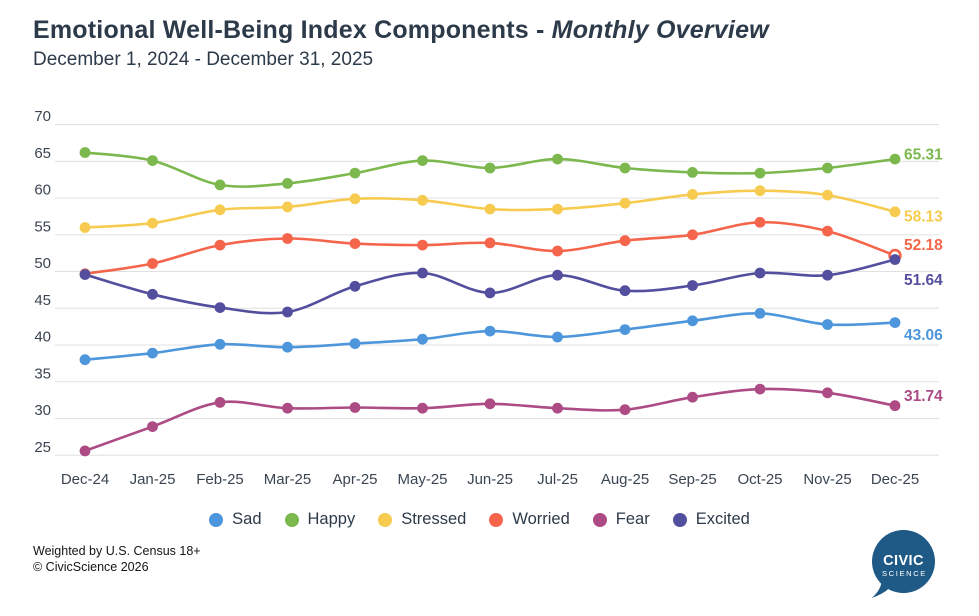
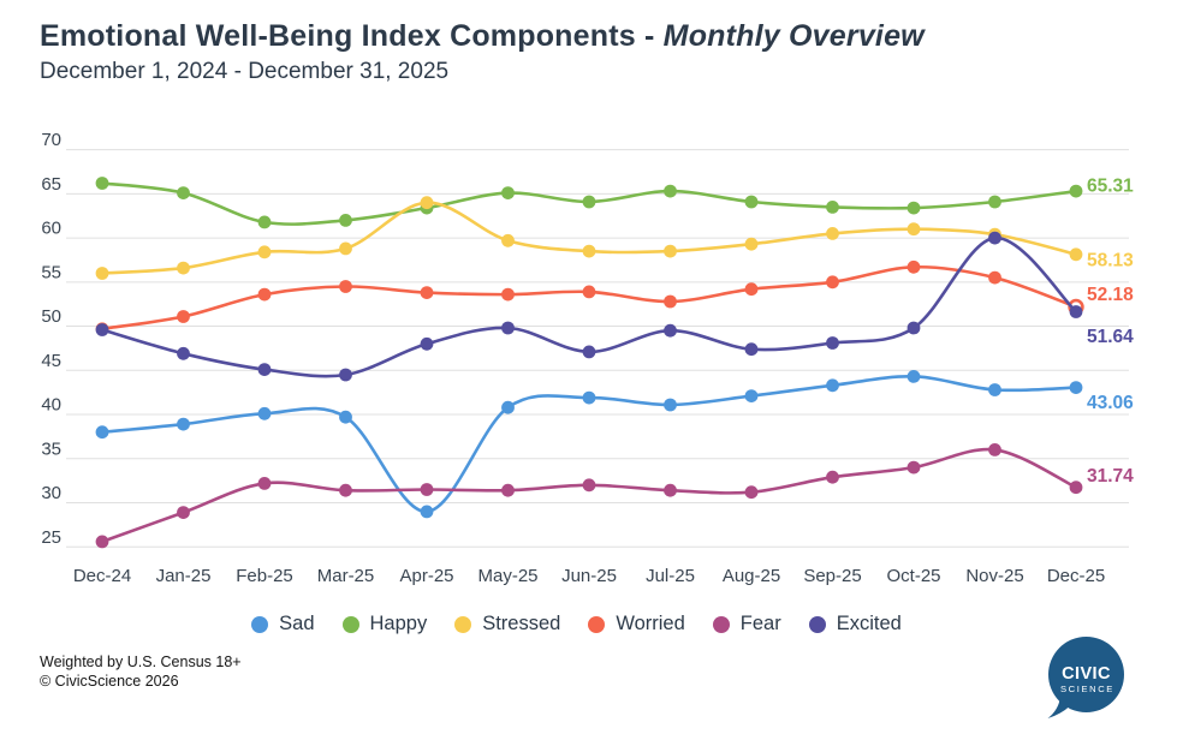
Sad/Apr-25: 40 -> 29
Stressed/Apr-25: 60 -> 64
Fear/Nov-25: 34 -> 36
Excited/Nov-25: 50 -> 60
